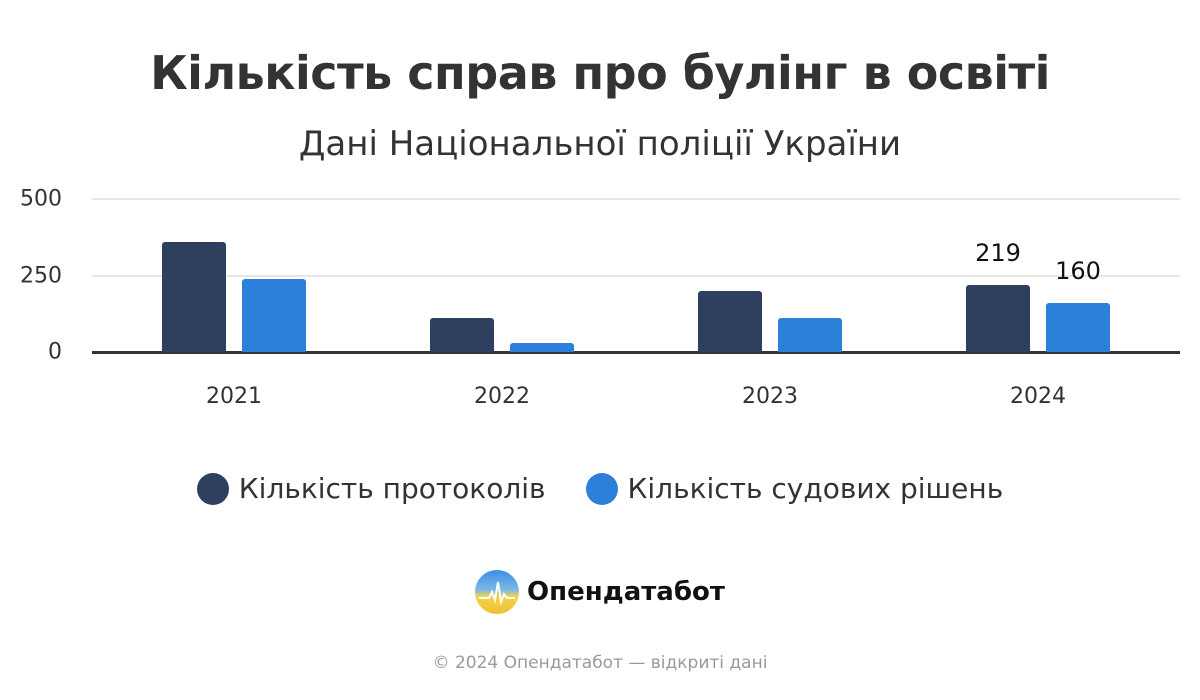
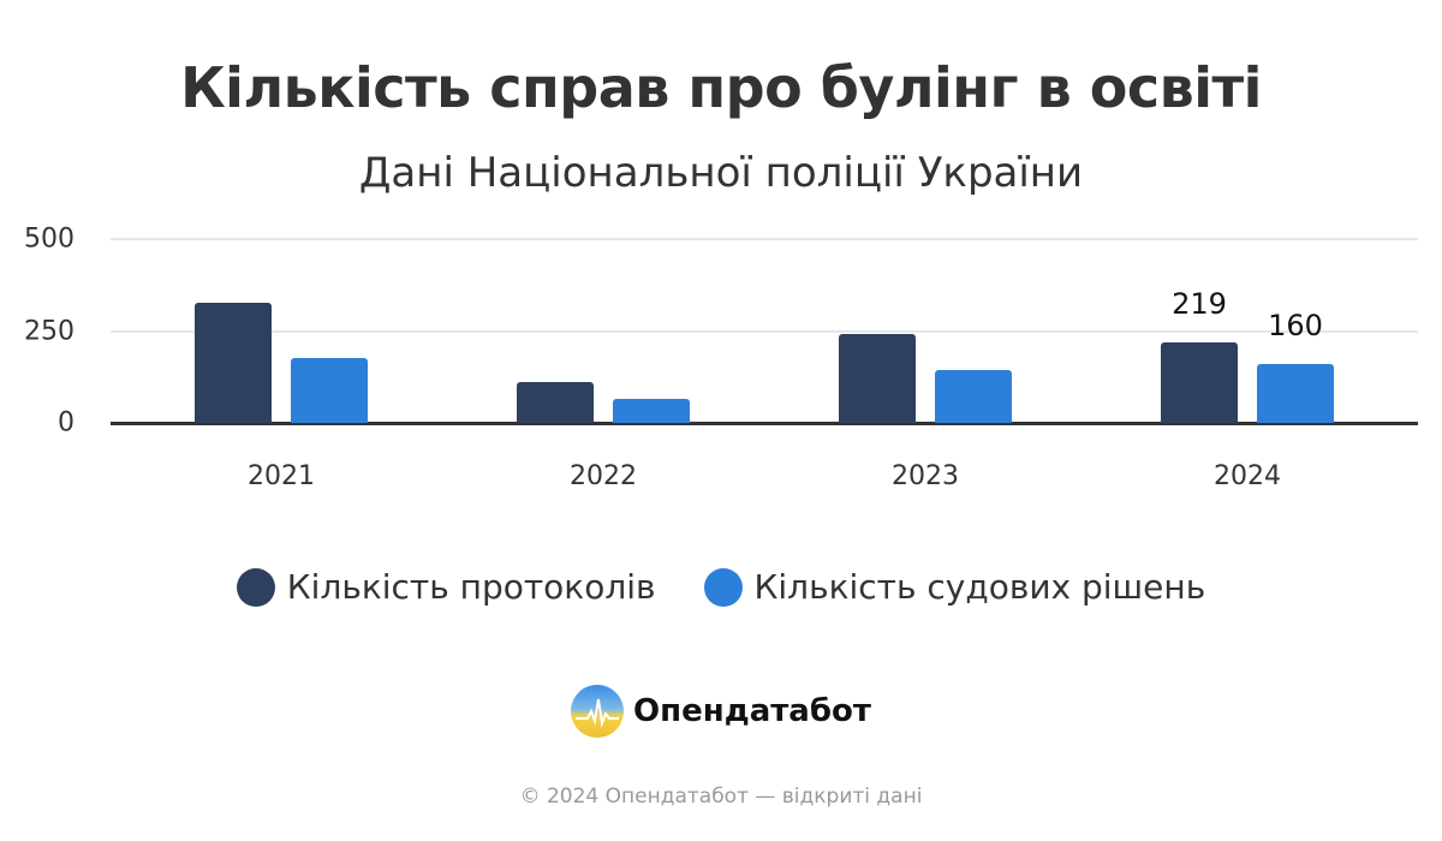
Кількість протоколів/2021: 360 -> 330
Кількість судових рішень/2021: 240 -> 180
Кількість судових рішень/2022: 30 -> 60
Кількість протоколів/2023: 200 -> 240
Кількість судових рішень/2023: 110 -> 140
